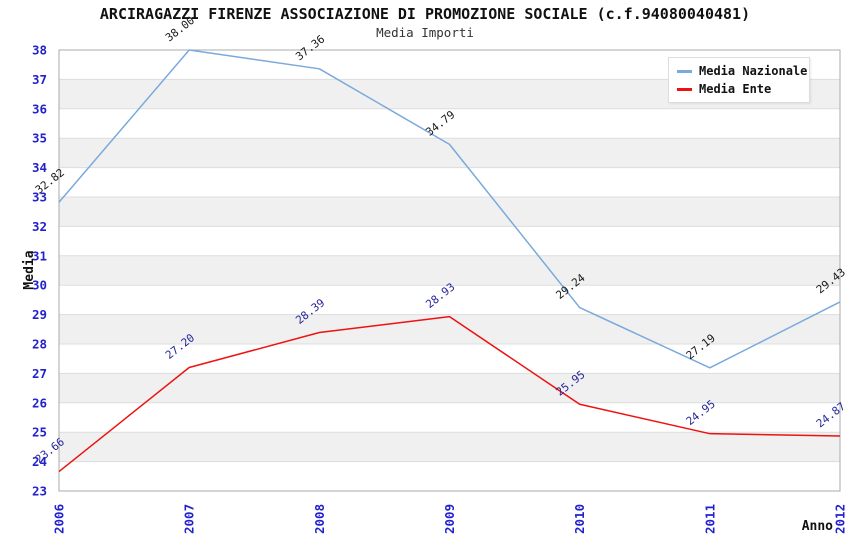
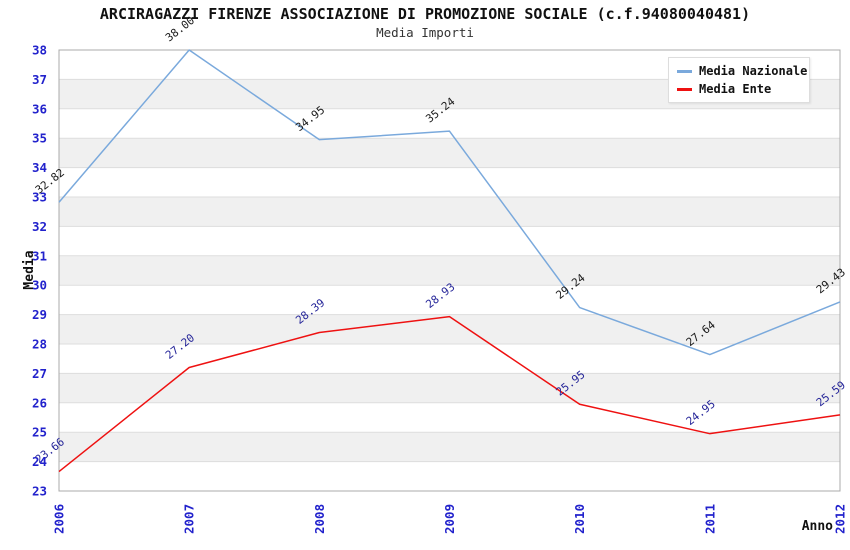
Media Nazionale/2008: 37.36 -> 34.95
Media Nazionale/2009: 34.79 -> 35.24
Media Nazionale/2011: 27.19 -> 27.64
Media Ente/2012: 24.87 -> 25.59
